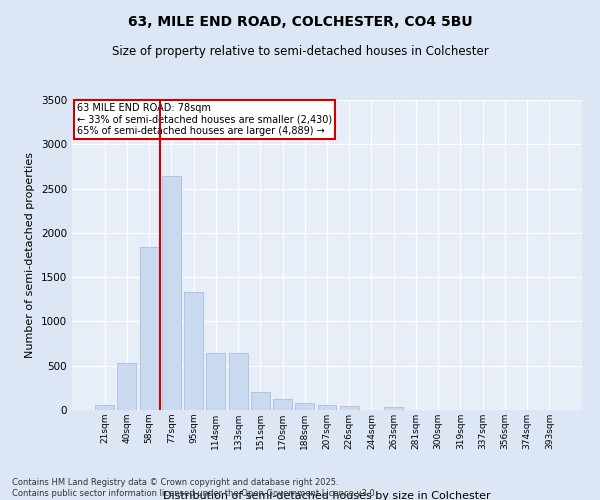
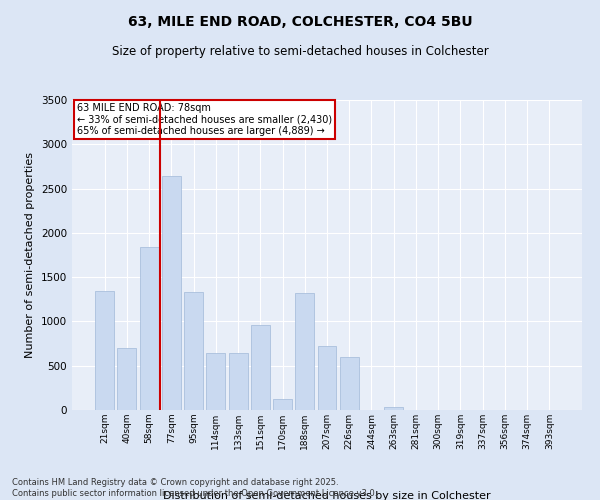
21sqm: 60 -> 1340
40sqm: 530 -> 700
151sqm: 200 -> 960
188sqm: 80 -> 1320
207sqm: 60 -> 720
226sqm: 40 -> 600
